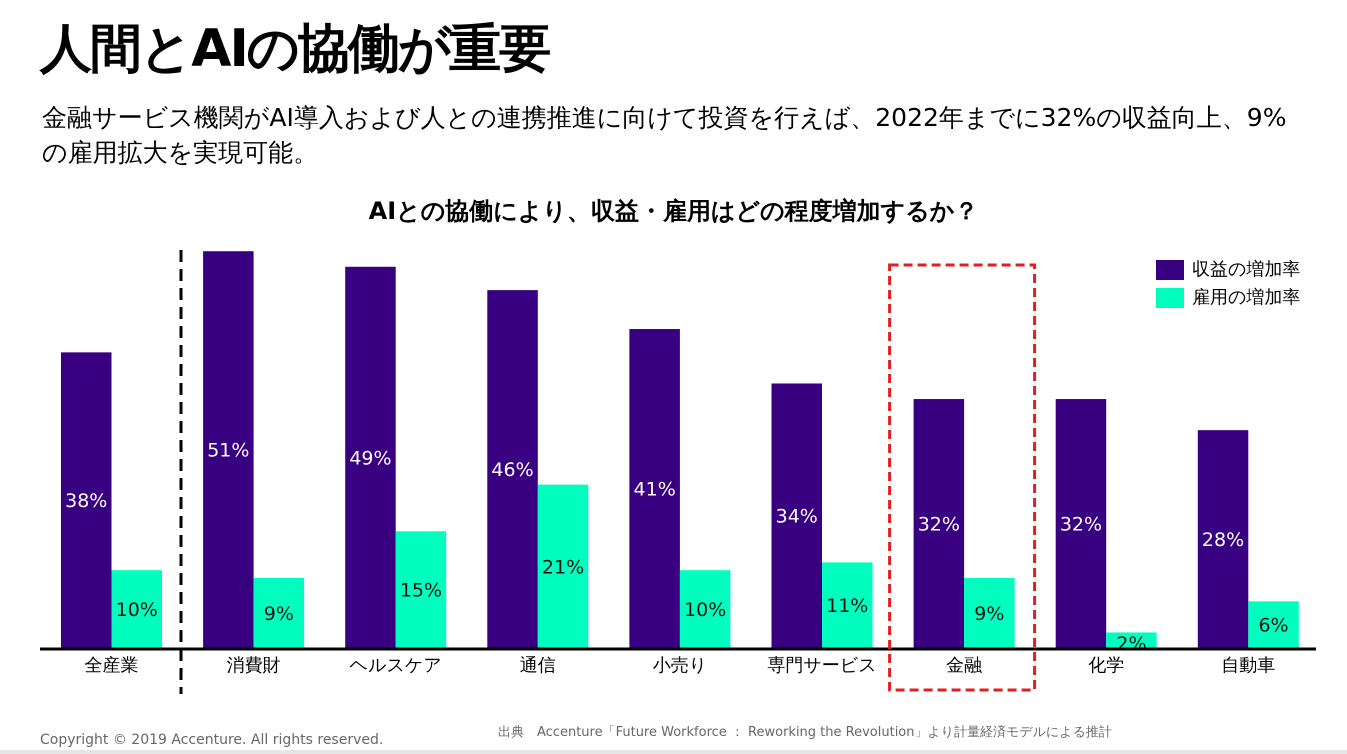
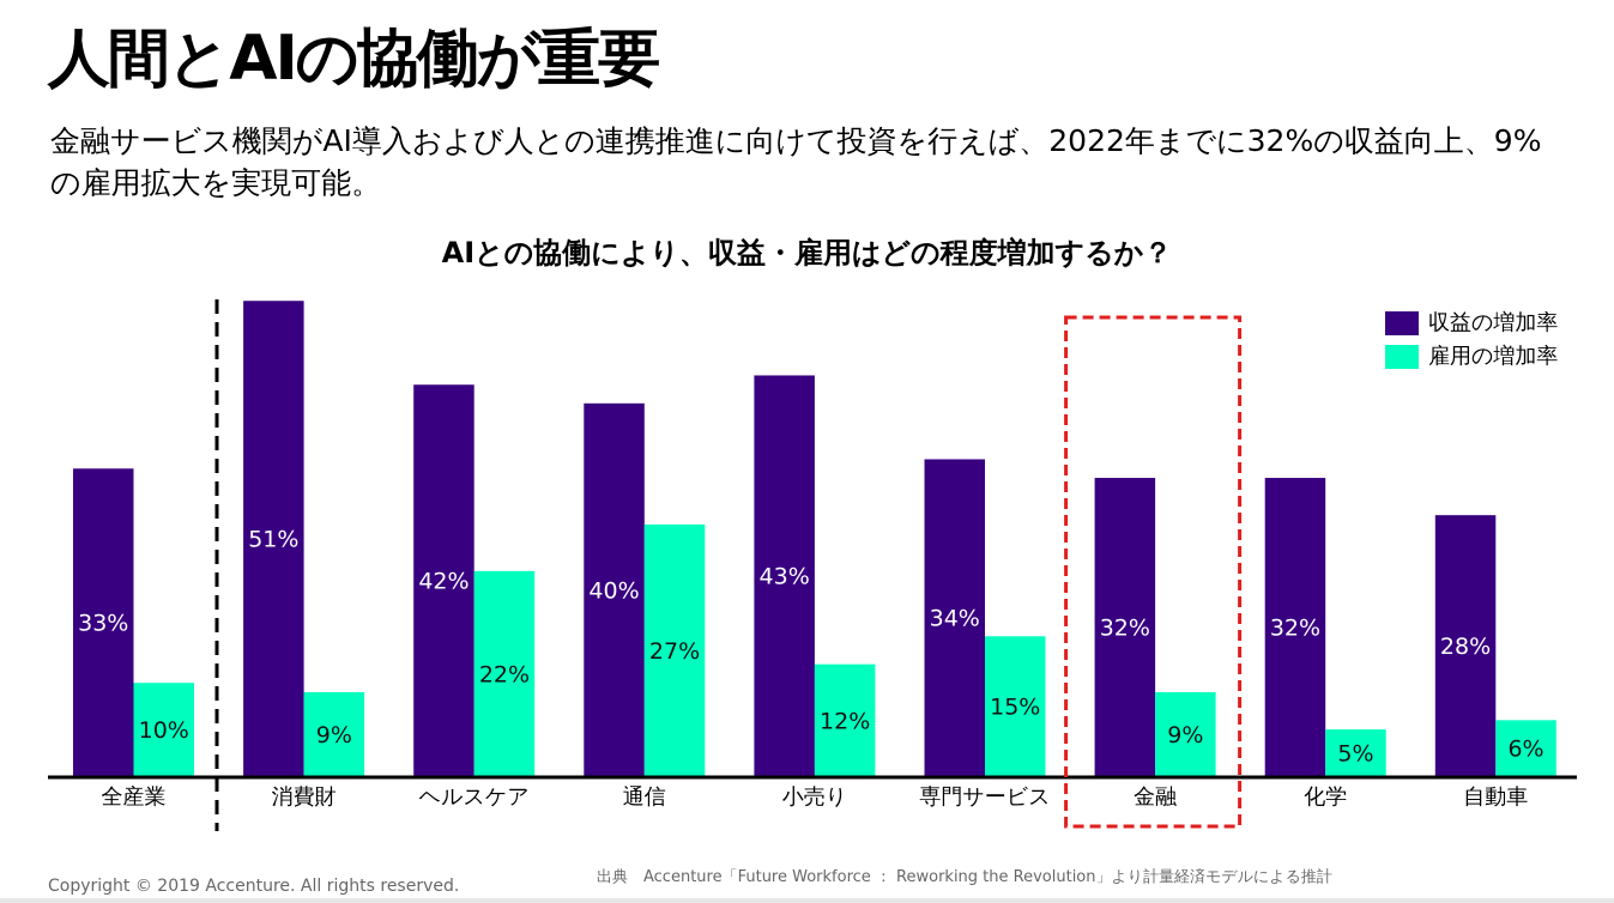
収益の増加率/全産業: 38% -> 33%
収益の増加率/ヘルスケア: 49% -> 42%
雇用の増加率/ヘルスケア: 15% -> 22%
収益の増加率/通信: 46% -> 40%
雇用の増加率/通信: 21% -> 27%
収益の増加率/小売り: 41% -> 43%
雇用の増加率/小売り: 10% -> 12%
雇用の増加率/専門サービス: 11% -> 15%
雇用の増加率/化学: 2% -> 5%
